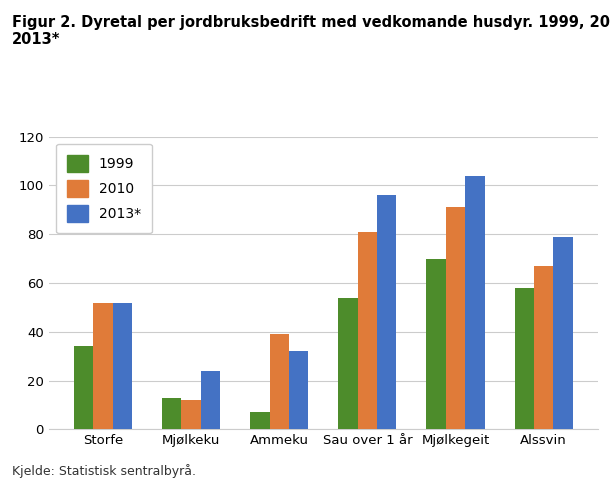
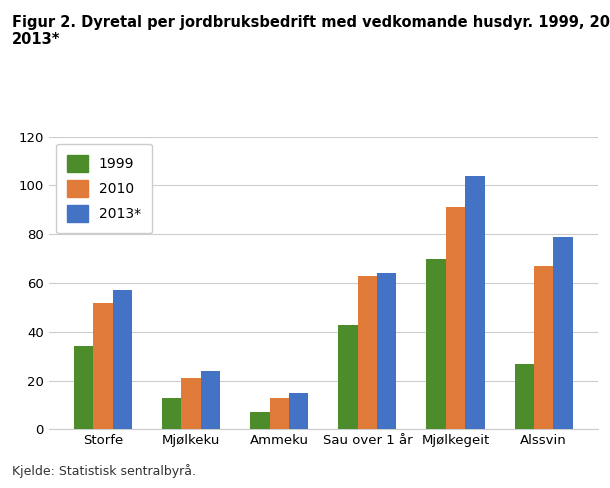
2013*/Storfe: 52 -> 57
2010/Mjølkeku: 12 -> 21
2010/Ammeku: 39 -> 13
2013*/Ammeku: 32 -> 15
1999/Sau over 1 år: 54 -> 43
2010/Sau over 1 år: 81 -> 63
2013*/Sau over 1 år: 96 -> 64
1999/Alssvin: 58 -> 27
